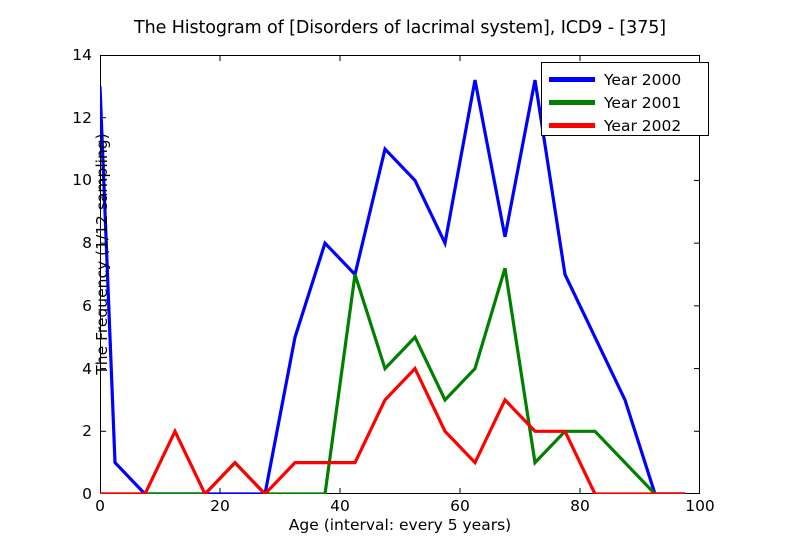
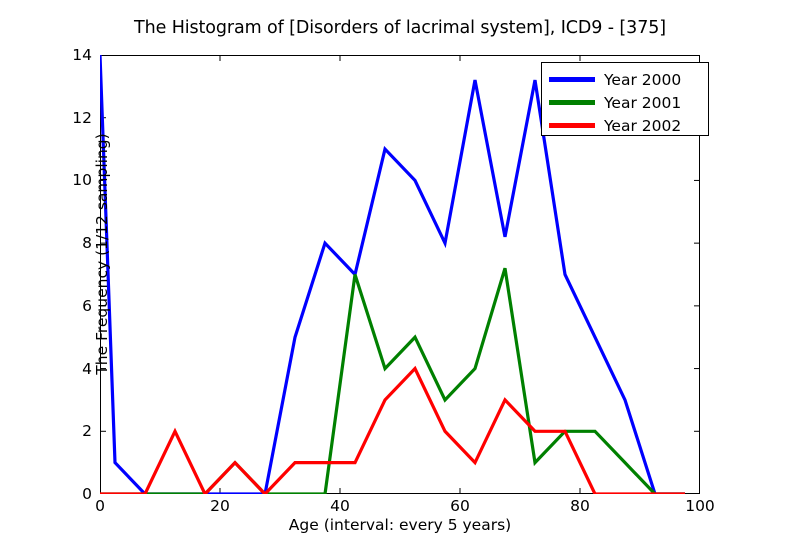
Year 2000/0: 13.0 -> 14.0
